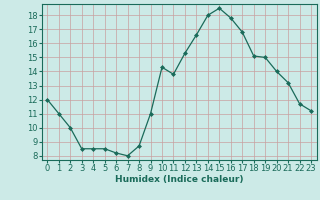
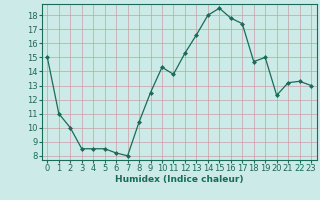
0: 12.0 -> 15.0
8: 8.7 -> 10.4
9: 11.0 -> 12.5
17: 16.8 -> 17.4
18: 15.1 -> 14.7
20: 14.0 -> 12.3
22: 11.7 -> 13.3
23: 11.2 -> 13.0
